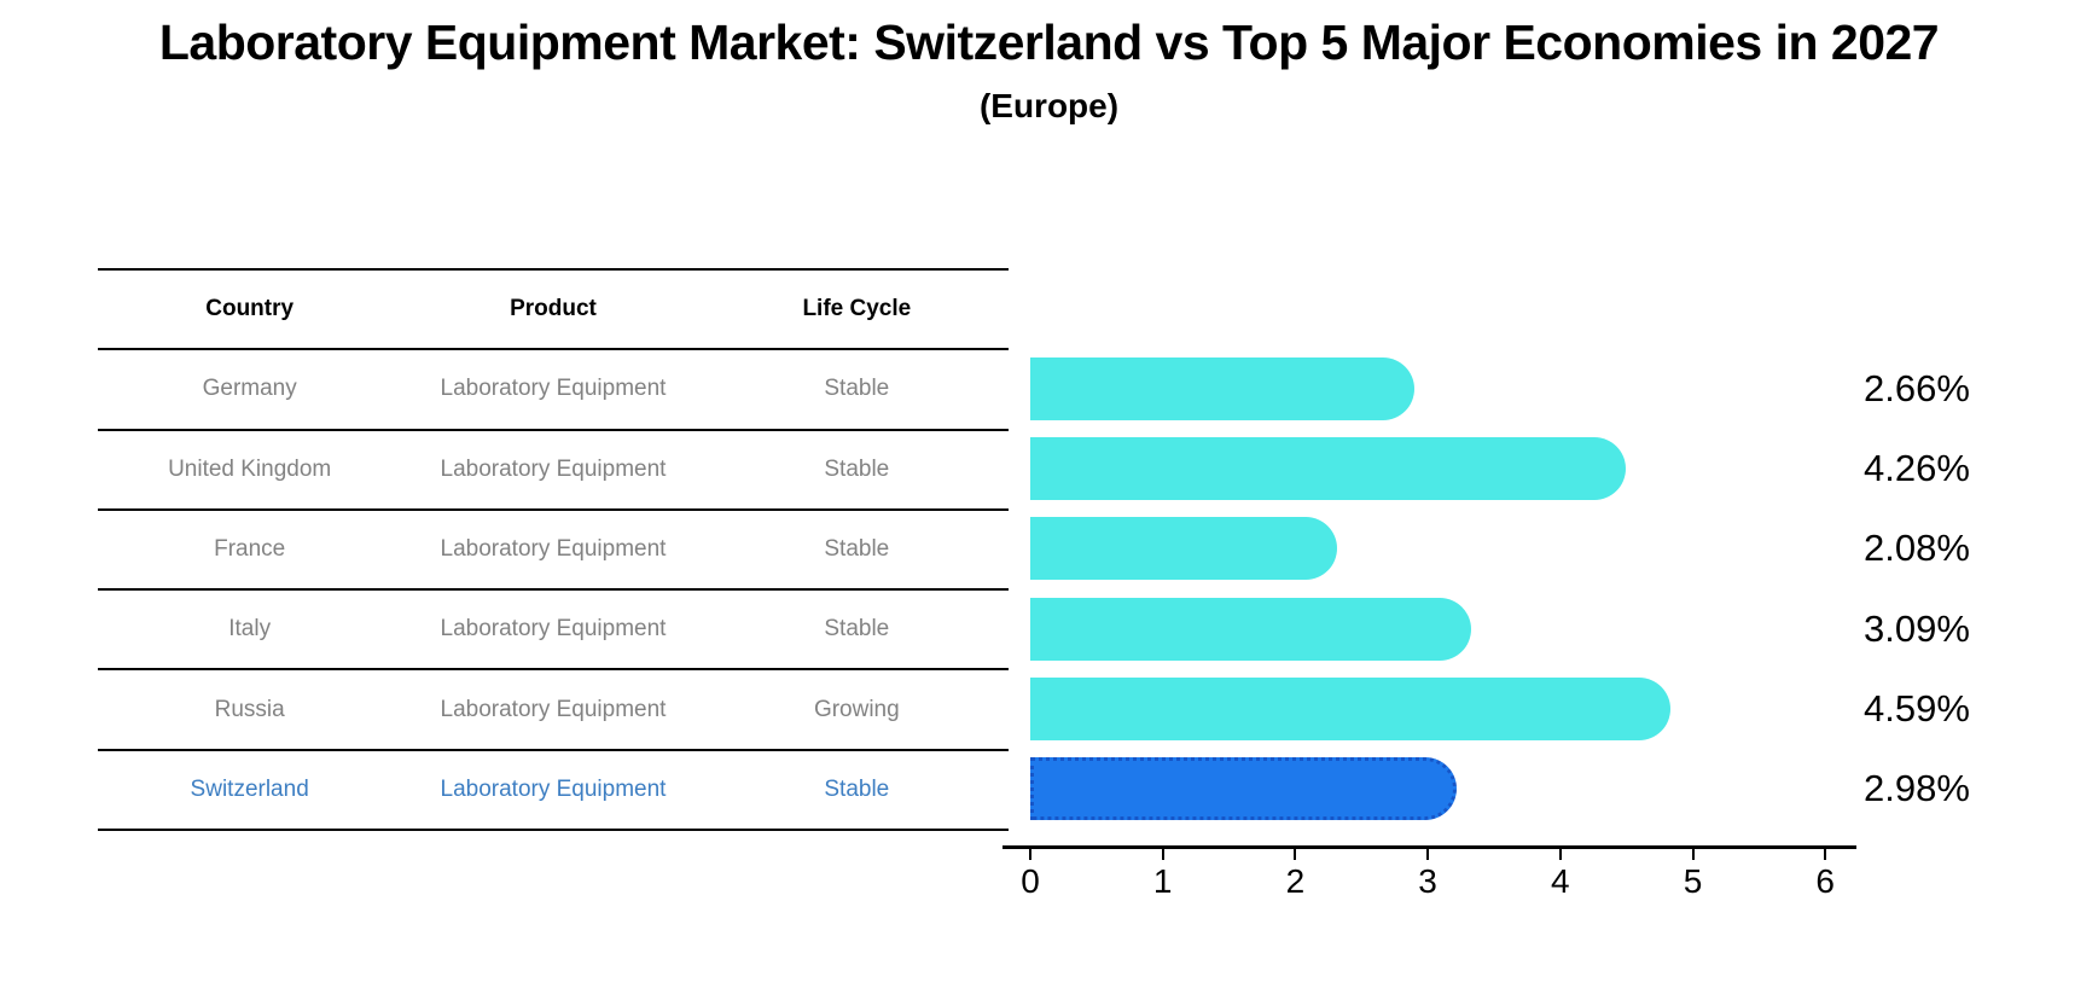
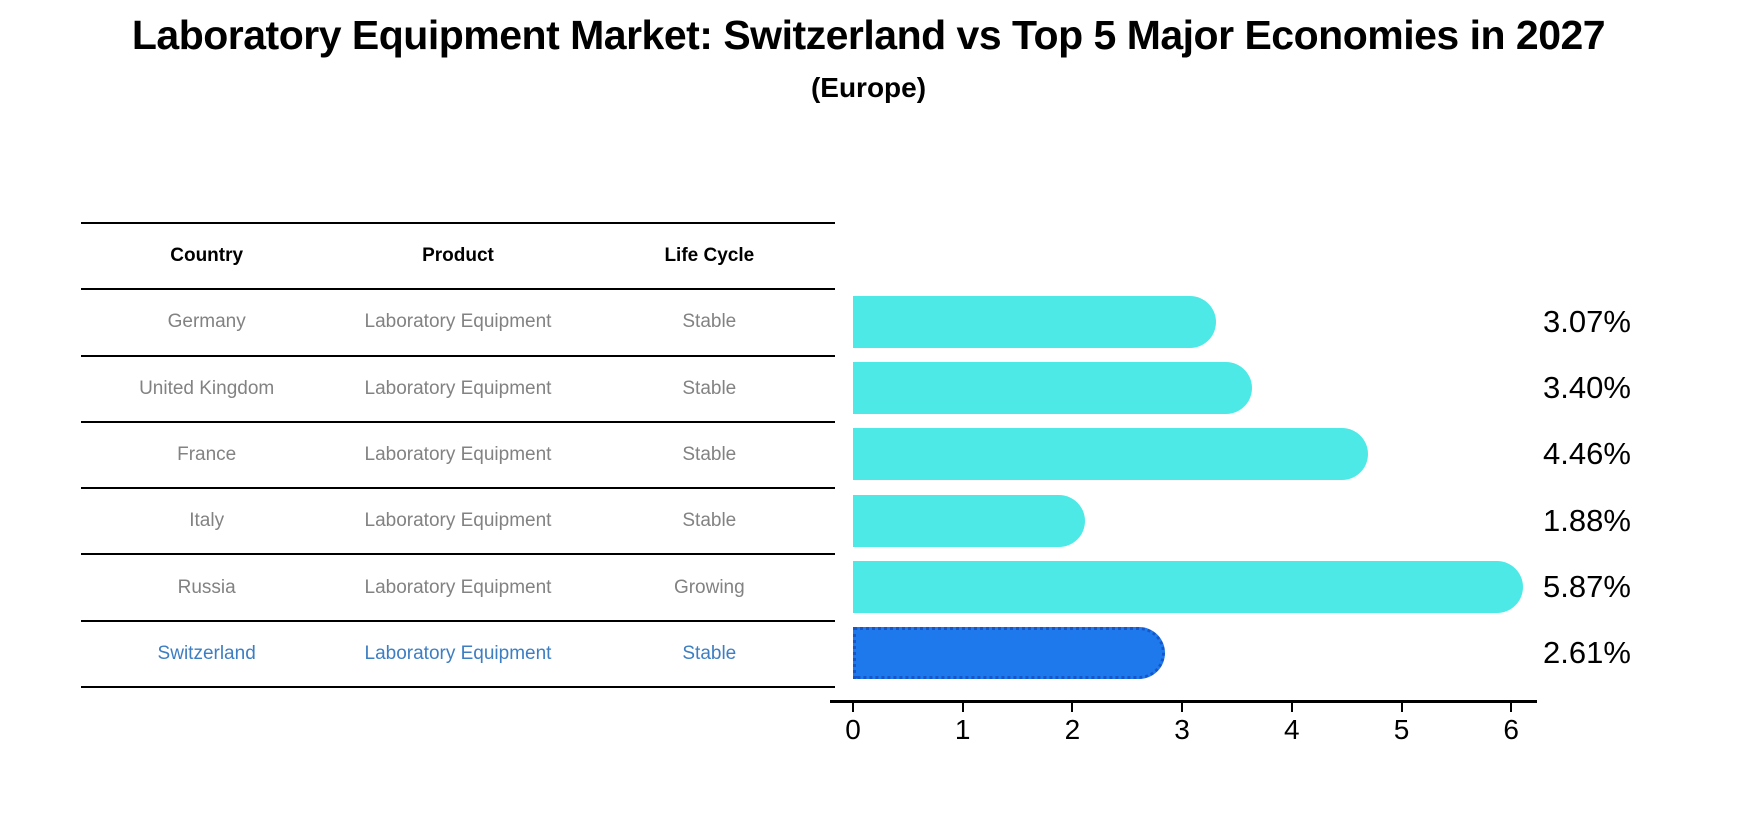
Germany: 2.66% -> 3.07%
United Kingdom: 4.26% -> 3.40%
France: 2.08% -> 4.46%
Italy: 3.09% -> 1.88%
Russia: 4.59% -> 5.87%
Switzerland: 2.98% -> 2.61%
